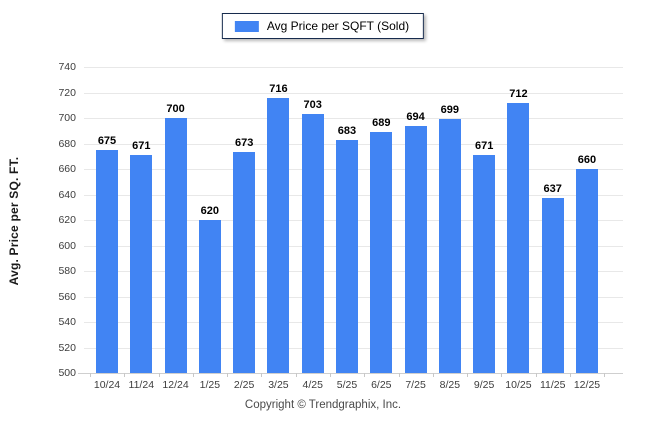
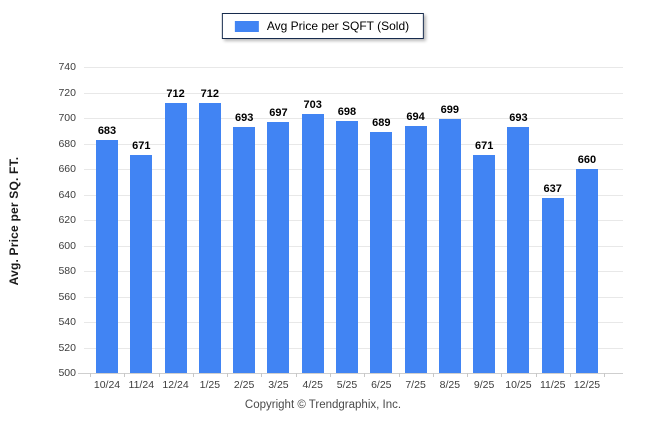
10/24: 675 -> 683
12/24: 700 -> 712
1/25: 620 -> 712
2/25: 673 -> 693
3/25: 716 -> 697
5/25: 683 -> 698
10/25: 712 -> 693
